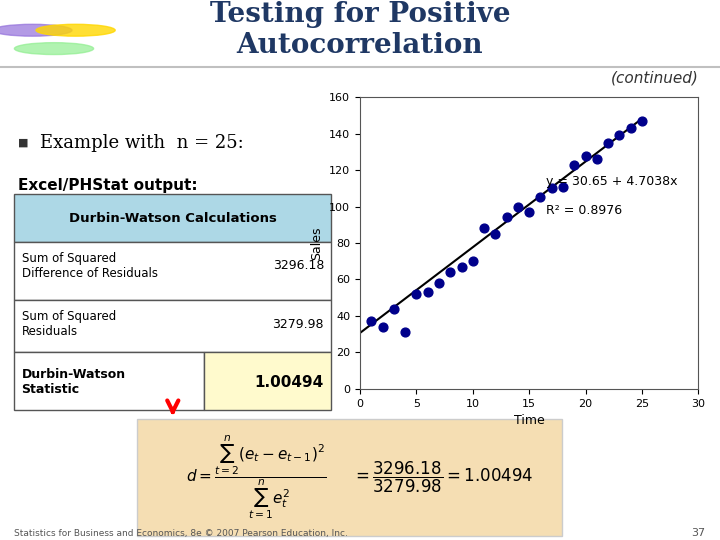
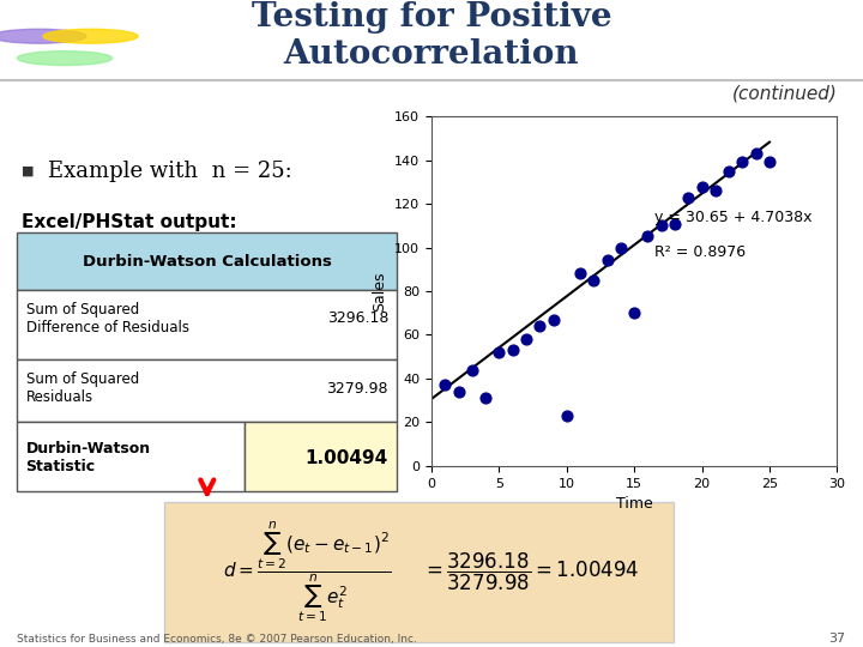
10: 70 -> 23
15: 97 -> 70
25: 147 -> 139
